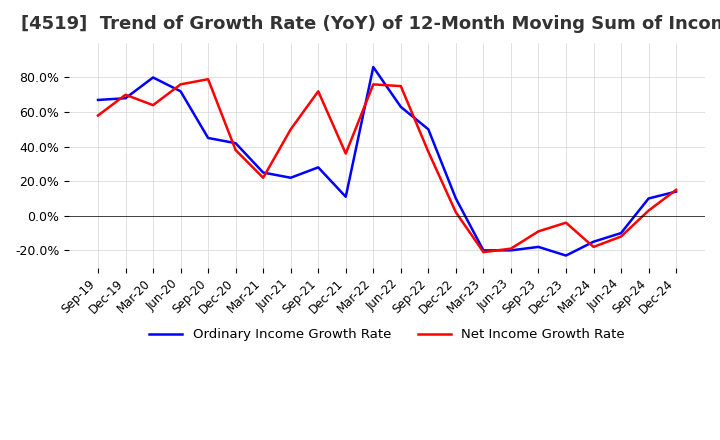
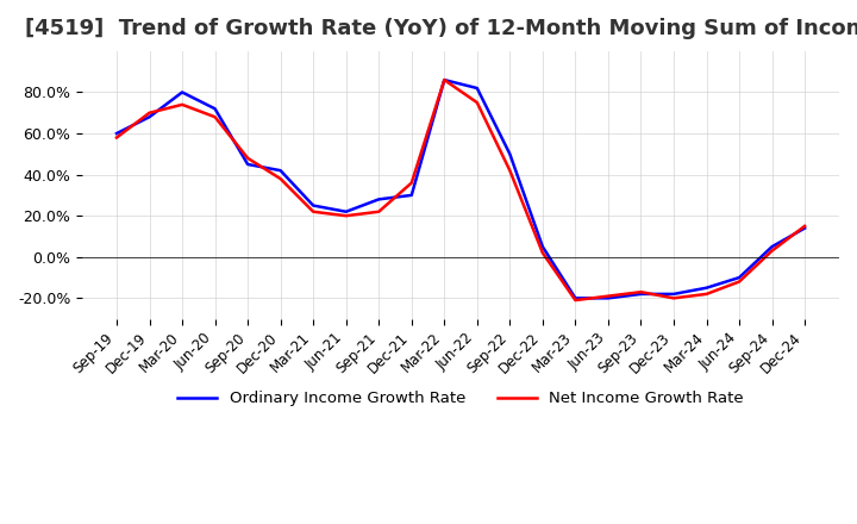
Ordinary Income Growth Rate/Sep-19: 67% -> 60%
Net Income Growth Rate/Mar-20: 64% -> 74%
Net Income Growth Rate/Jun-20: 76% -> 68%
Net Income Growth Rate/Sep-20: 79% -> 48%
Net Income Growth Rate/Jun-21: 50% -> 20%
Net Income Growth Rate/Sep-21: 72% -> 22%
Ordinary Income Growth Rate/Dec-21: 11% -> 30%
Net Income Growth Rate/Mar-22: 76% -> 86%
Ordinary Income Growth Rate/Jun-22: 63% -> 82%
Net Income Growth Rate/Sep-22: 37% -> 42%
Ordinary Income Growth Rate/Dec-22: 10% -> 5%
Net Income Growth Rate/Sep-23: -9% -> -17%
Ordinary Income Growth Rate/Dec-23: -23% -> -18%
Net Income Growth Rate/Dec-23: -4% -> -20%
Ordinary Income Growth Rate/Sep-24: 10% -> 5%
